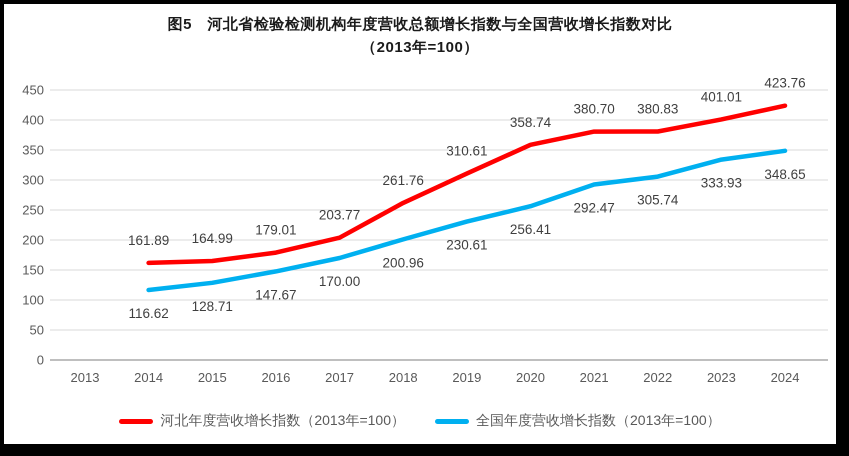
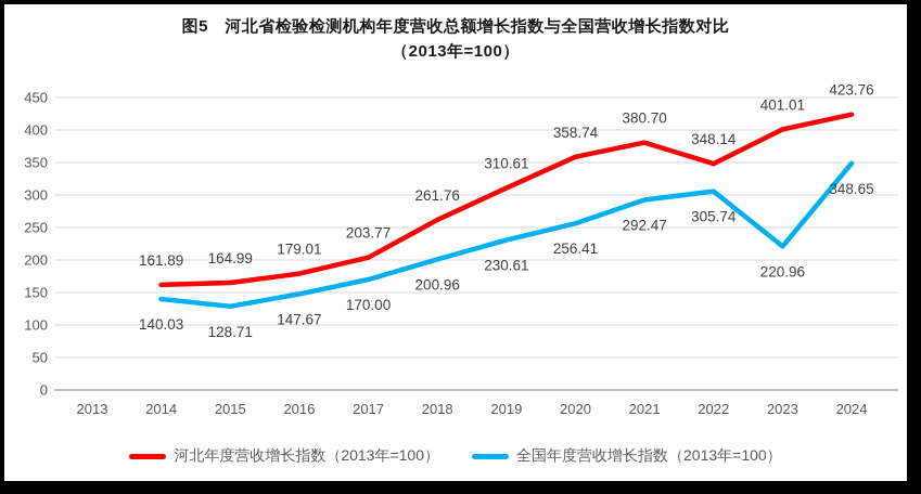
全国年度营收增长指数（2013年=100）/2014: 116.62 -> 140.03
河北年度营收增长指数（2013年=100）/2022: 380.83 -> 348.14
全国年度营收增长指数（2013年=100）/2023: 333.93 -> 220.96
